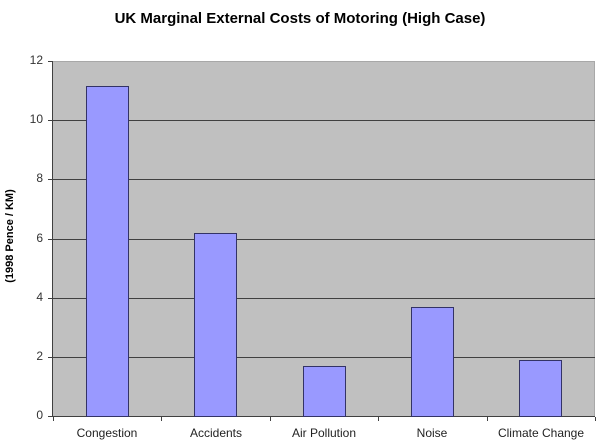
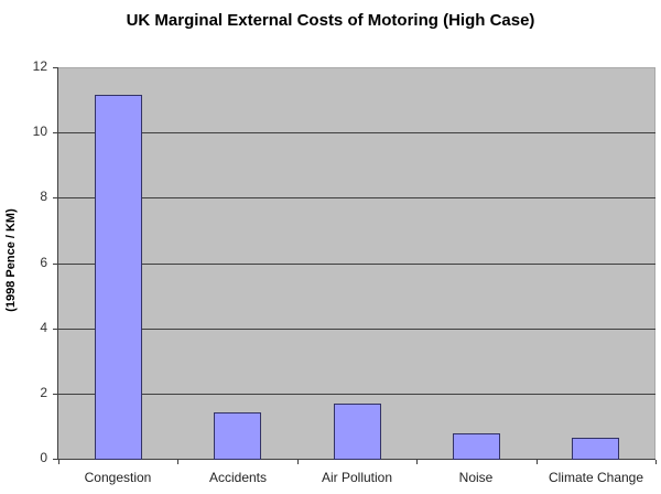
Accidents: 6.2 -> 1.4
Noise: 3.7 -> 0.8
Climate Change: 1.9 -> 0.6
